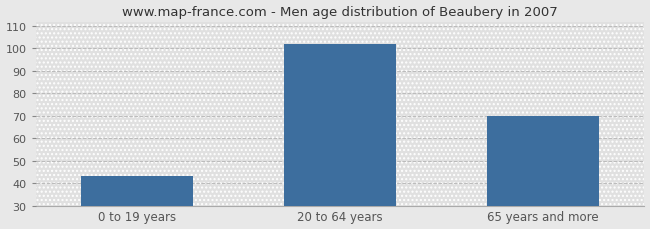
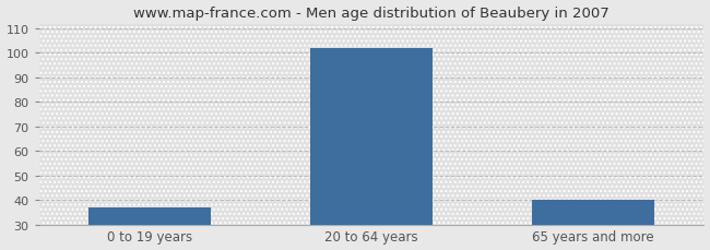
0 to 19 years: 43 -> 37
65 years and more: 70 -> 40
